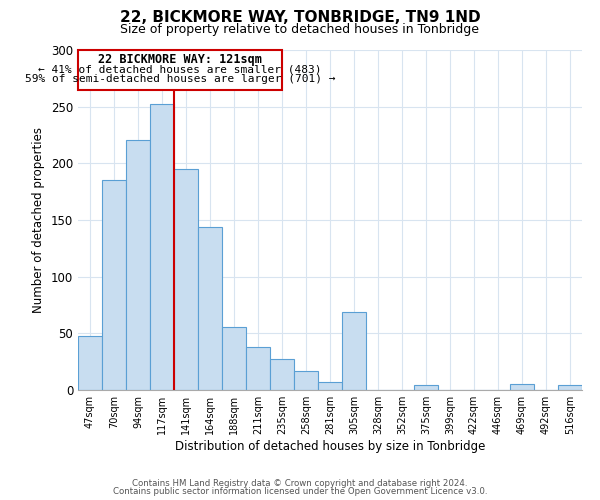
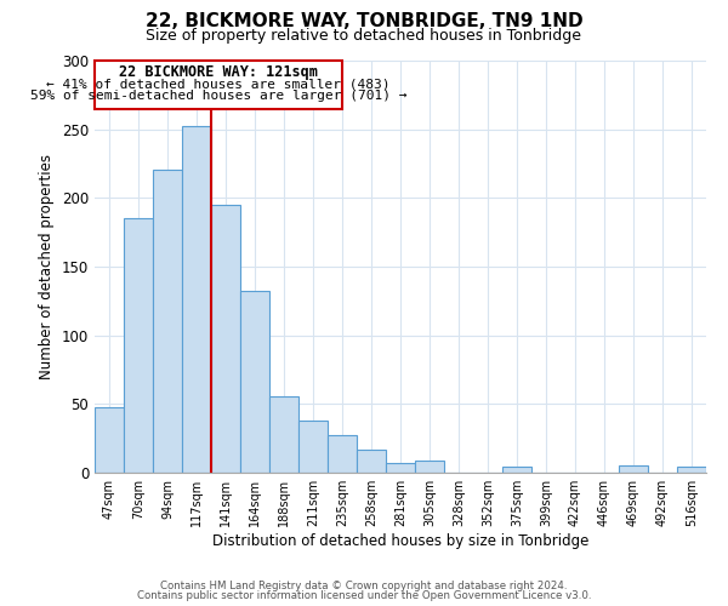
164sqm: 144 -> 132
305sqm: 69 -> 9
